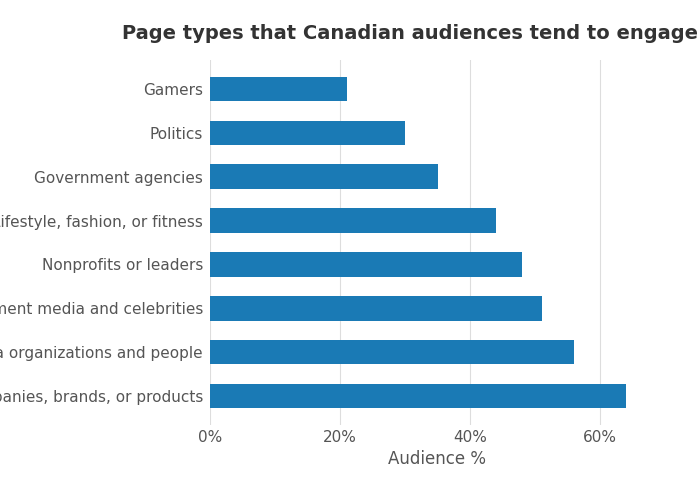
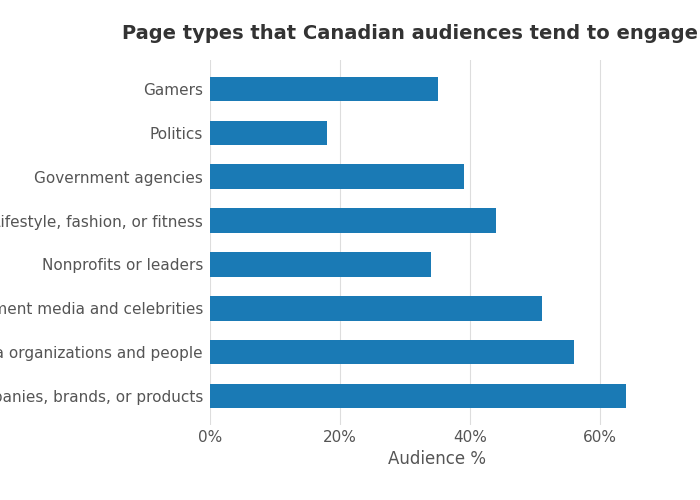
Gamers: 21% -> 35%
Politics: 30% -> 18%
Government agencies: 35% -> 39%
Nonprofits or leaders: 48% -> 34%
